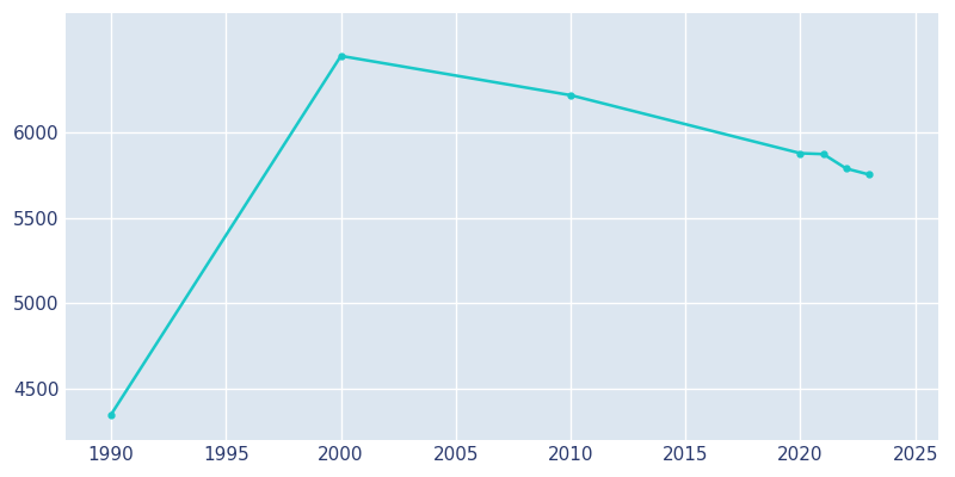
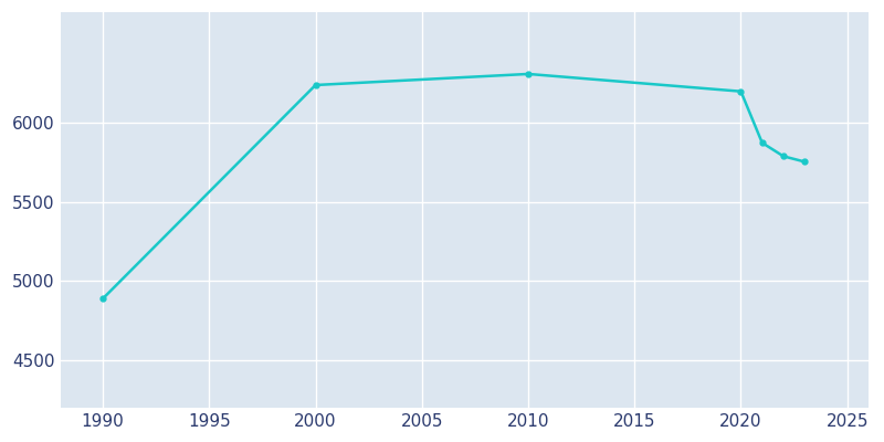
1990: 4350 -> 4890
2000: 6450 -> 6240
2010: 6220 -> 6310
2020: 5880 -> 6200
